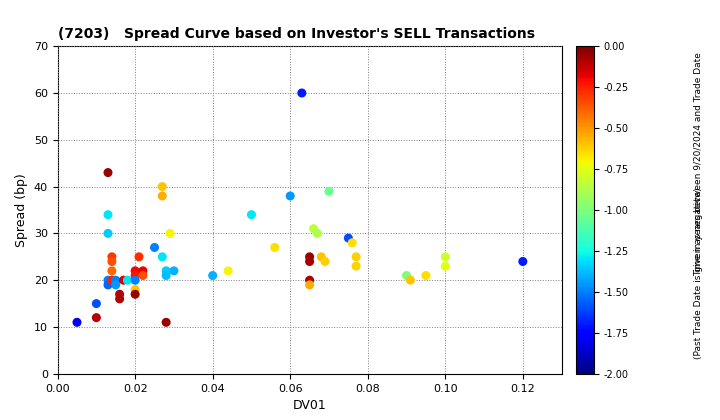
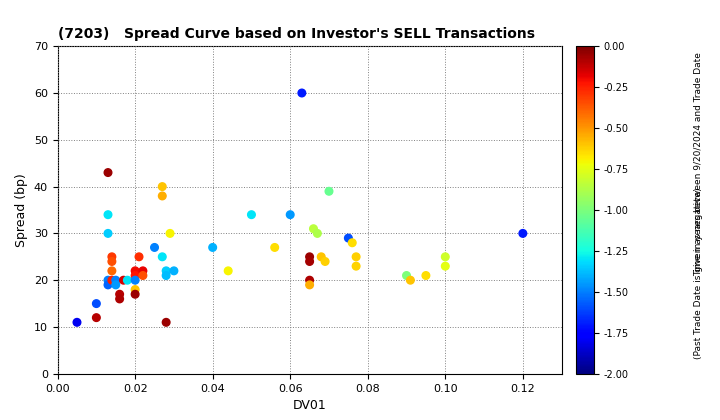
0.04: 21 -> 27
0.06: 38 -> 34
0.12: 24 -> 30
